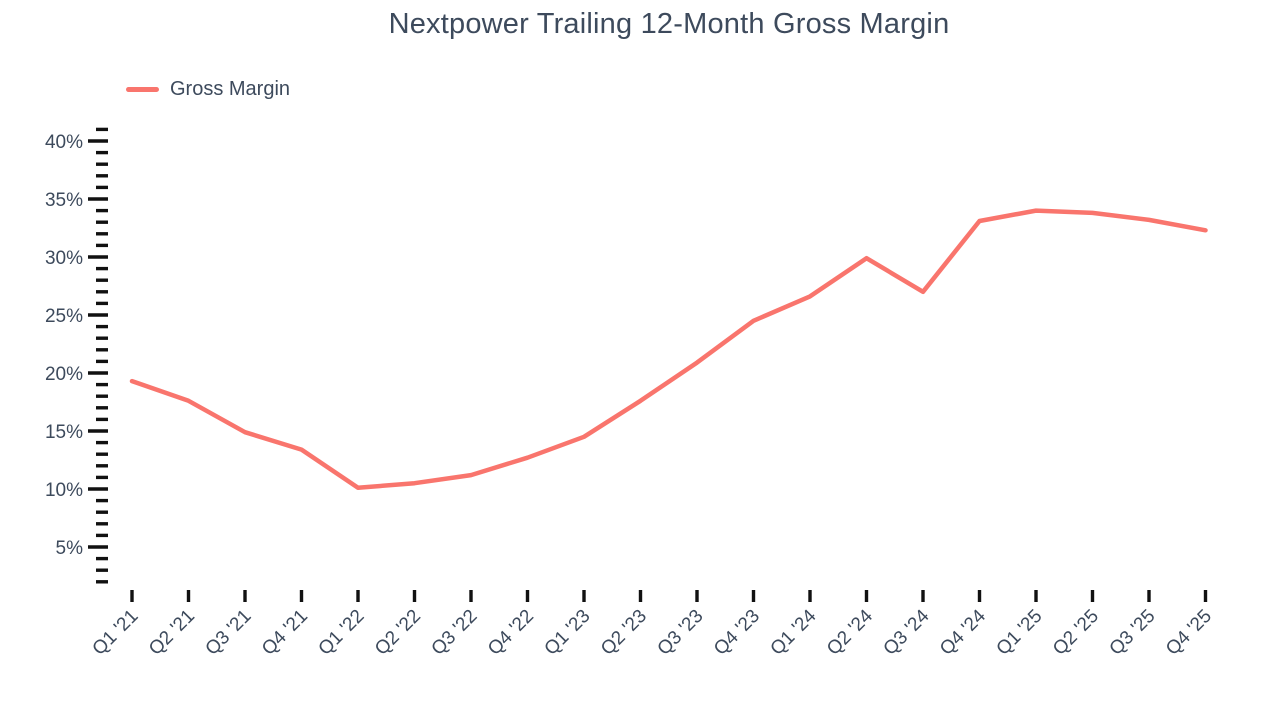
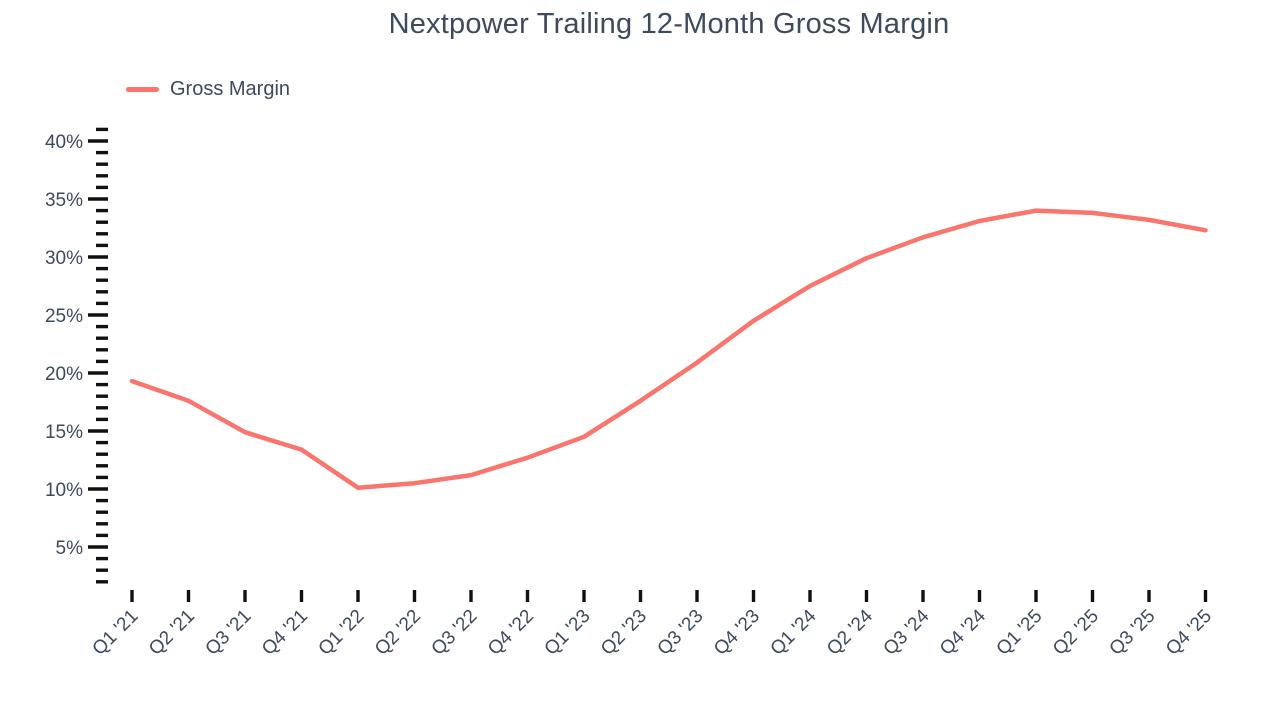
Q1 '24: 26.6% -> 27.5%
Q3 '24: 27.0% -> 31.7%
